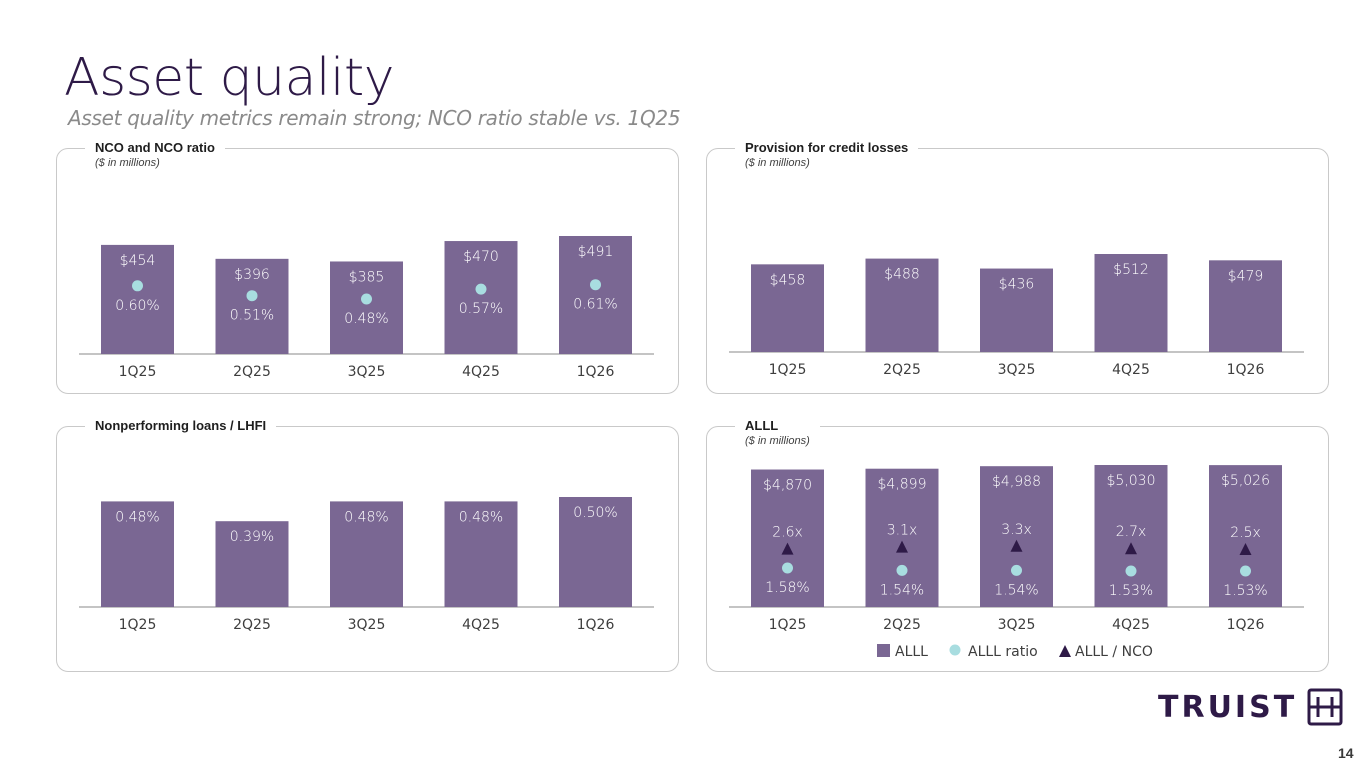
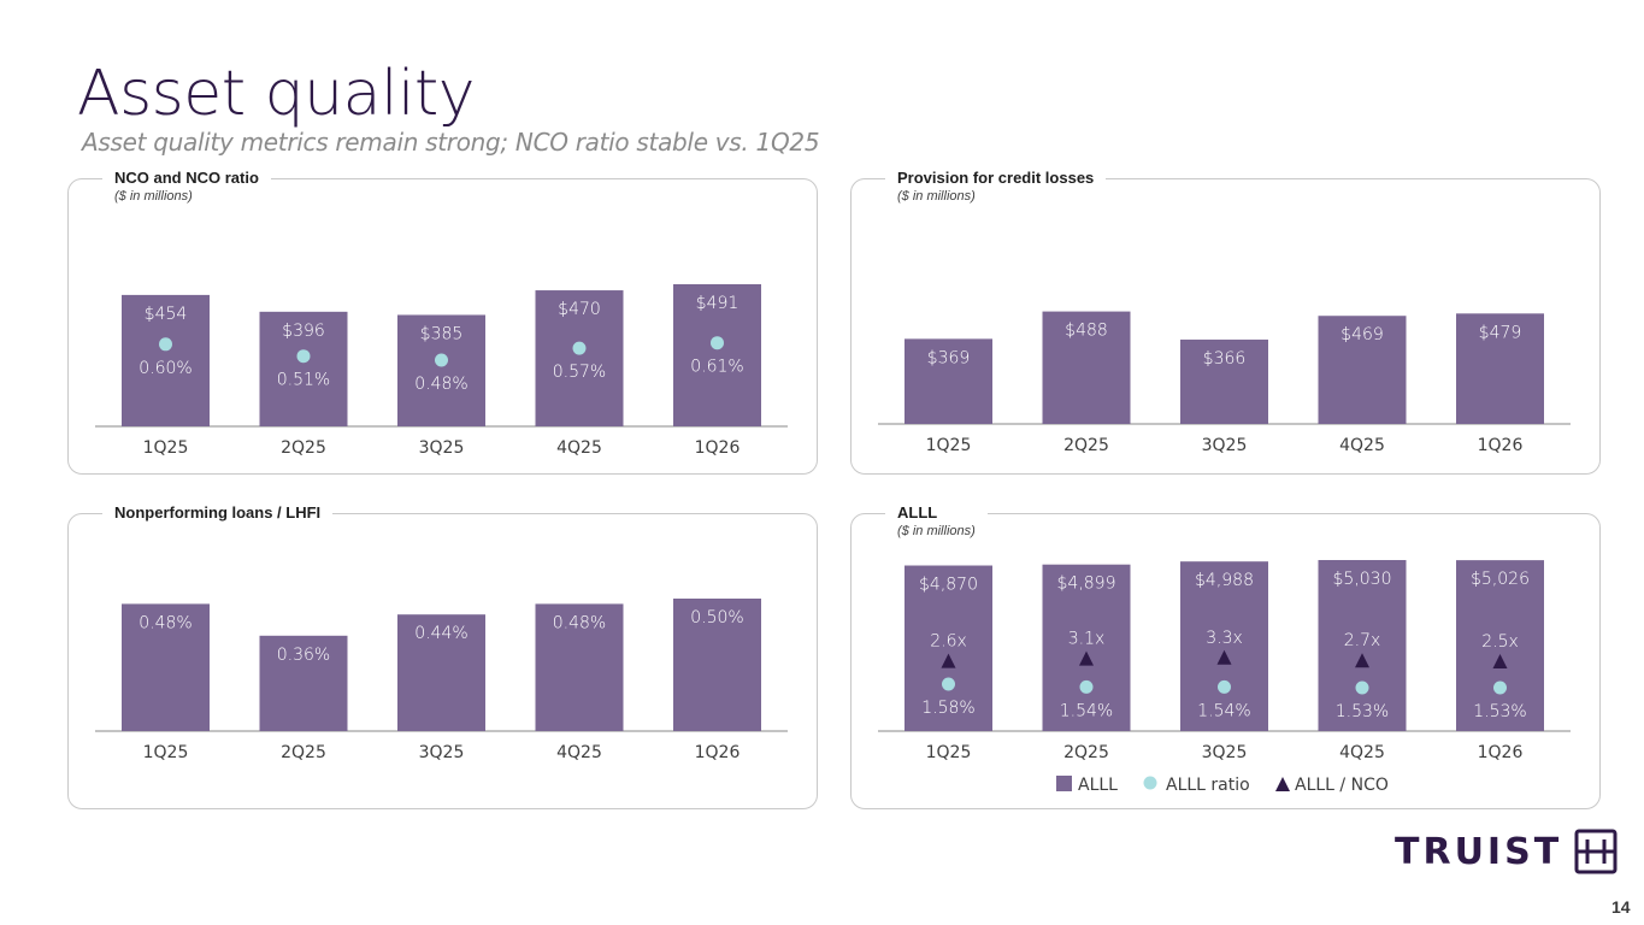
Provision for credit losses/1Q25: $458 -> $369
Provision for credit losses/3Q25: $436 -> $366
Provision for credit losses/4Q25: $512 -> $469
Nonperforming loans / LHFI/2Q25: 0.39% -> 0.36%
Nonperforming loans / LHFI/3Q25: 0.48% -> 0.44%
